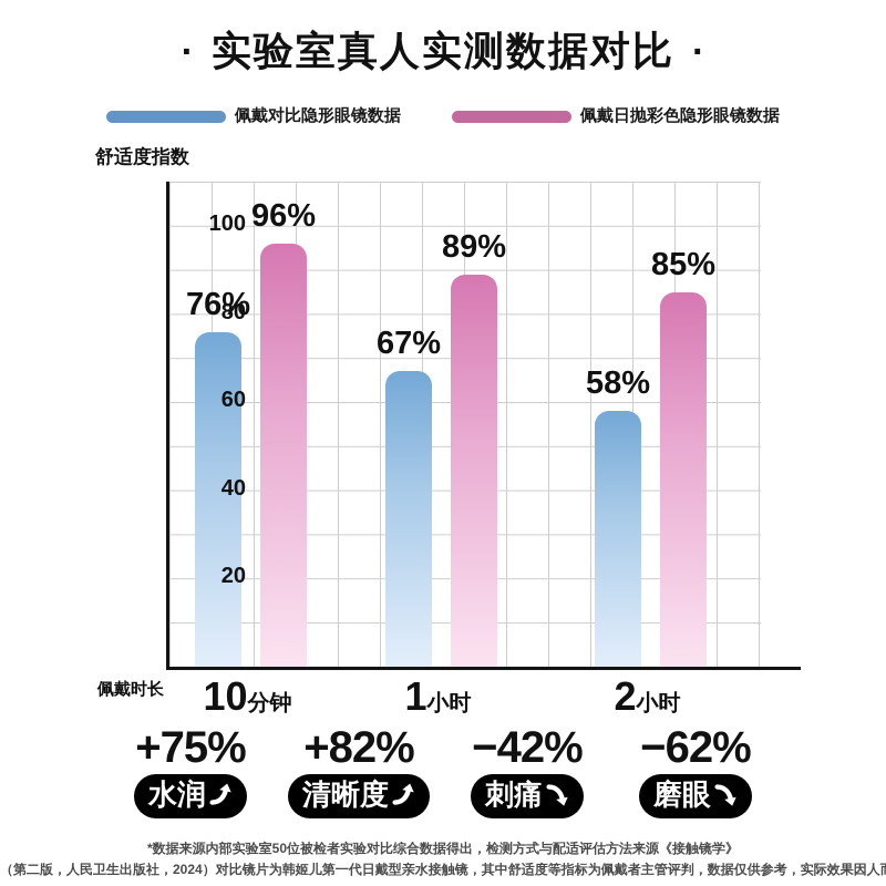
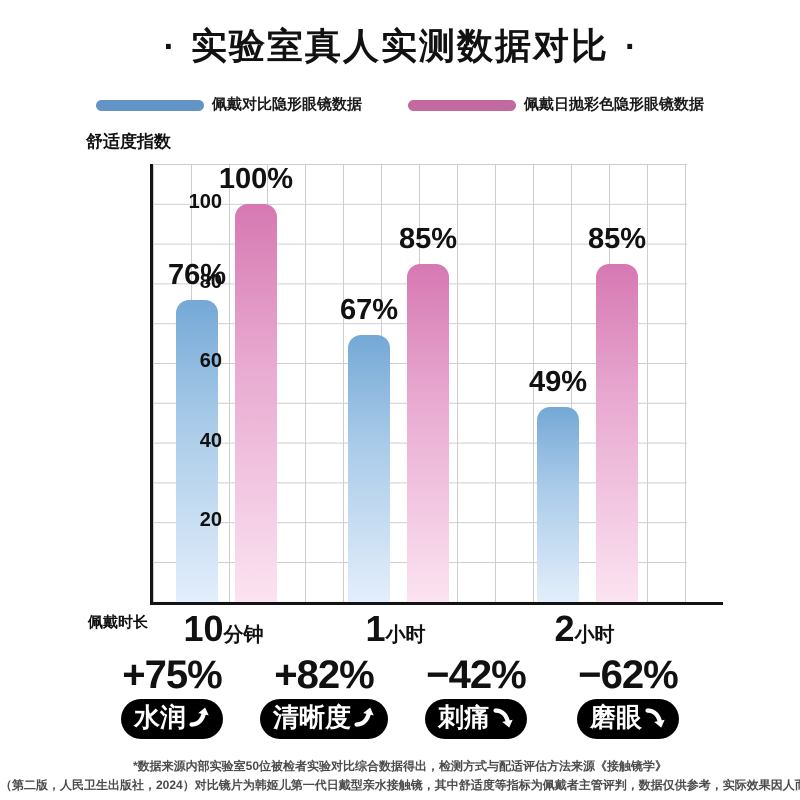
佩戴日抛彩色隐形眼镜数据/10分钟: 96% -> 100%
佩戴日抛彩色隐形眼镜数据/1小时: 89% -> 85%
佩戴对比隐形眼镜数据/2小时: 58% -> 49%
